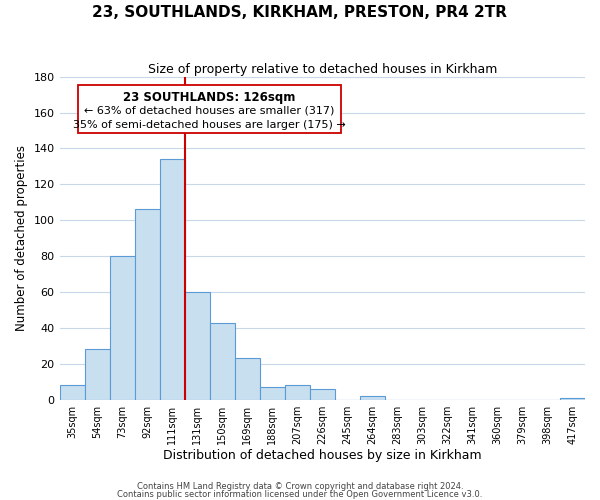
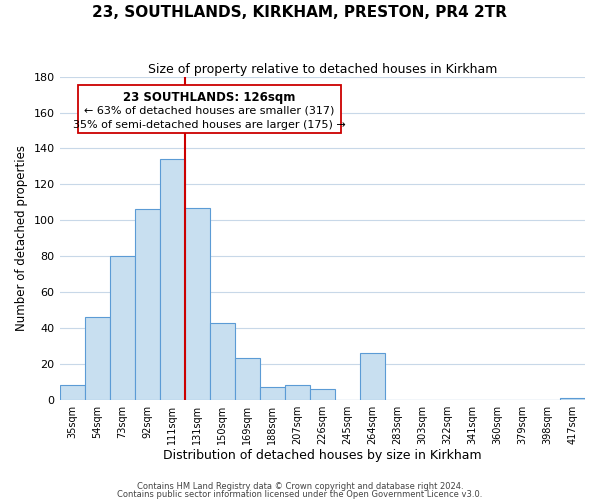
54sqm: 28 -> 46
131sqm: 60 -> 107
264sqm: 2 -> 26
